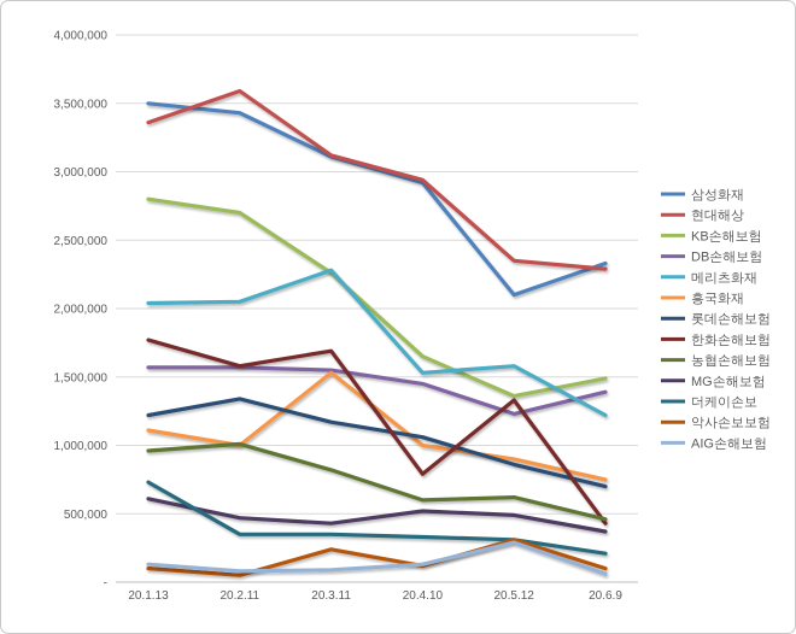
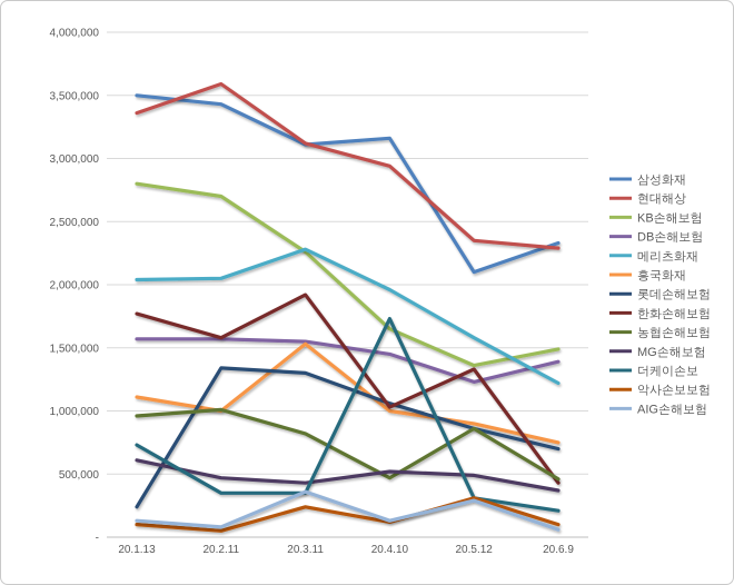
롯데손해보험/20.1.13: 1220000 -> 240000
롯데손해보험/20.3.11: 1170000 -> 1300000
한화손해보험/20.3.11: 1690000 -> 1920000
AIG손해보험/20.3.11: 90000 -> 360000
삼성화재/20.4.10: 2920000 -> 3160000
메리츠화재/20.4.10: 1530000 -> 1960000
한화손해보험/20.4.10: 790000 -> 1030000
농협손해보험/20.4.10: 600000 -> 470000
더케이손보/20.4.10: 330000 -> 1730000
농협손해보험/20.5.12: 620000 -> 860000
